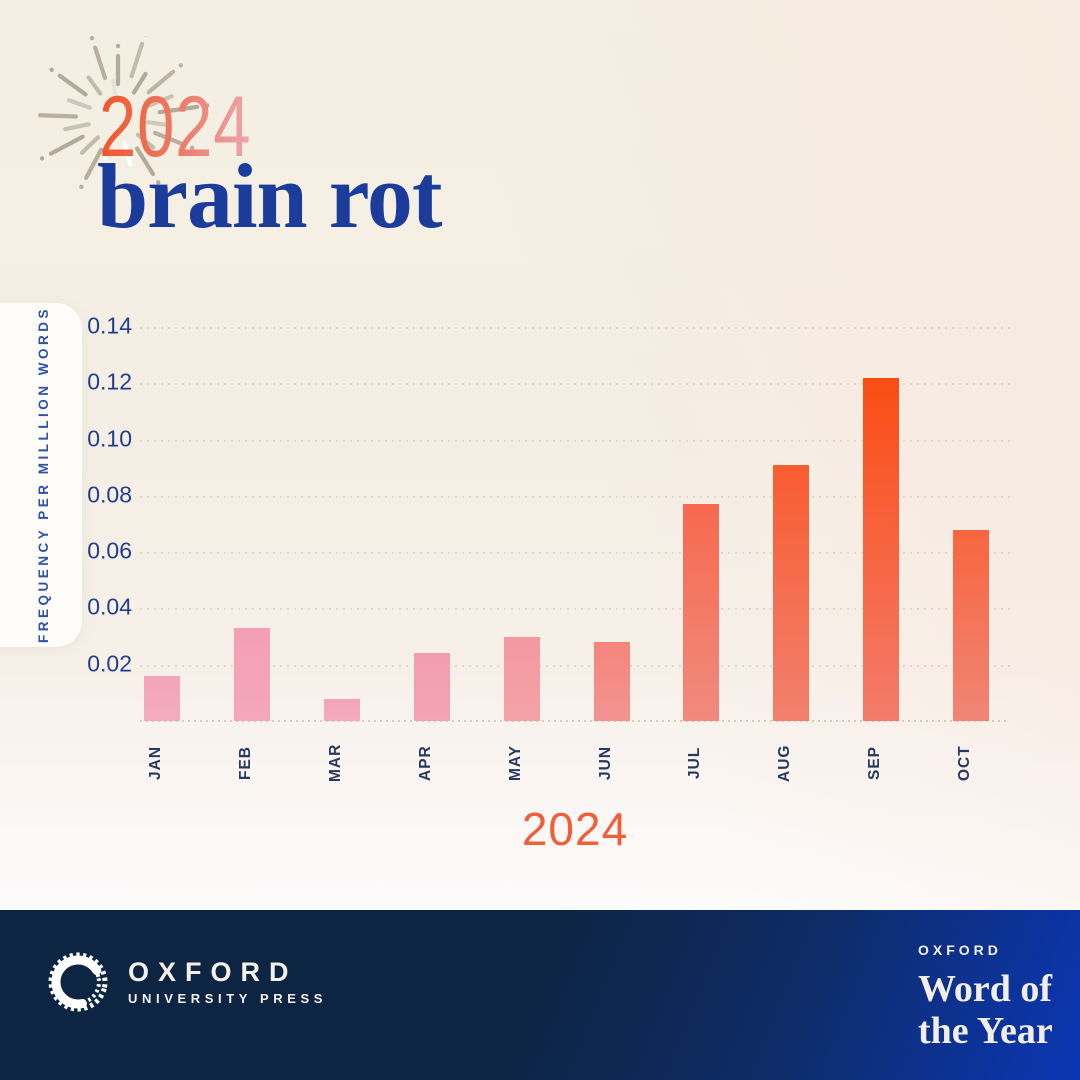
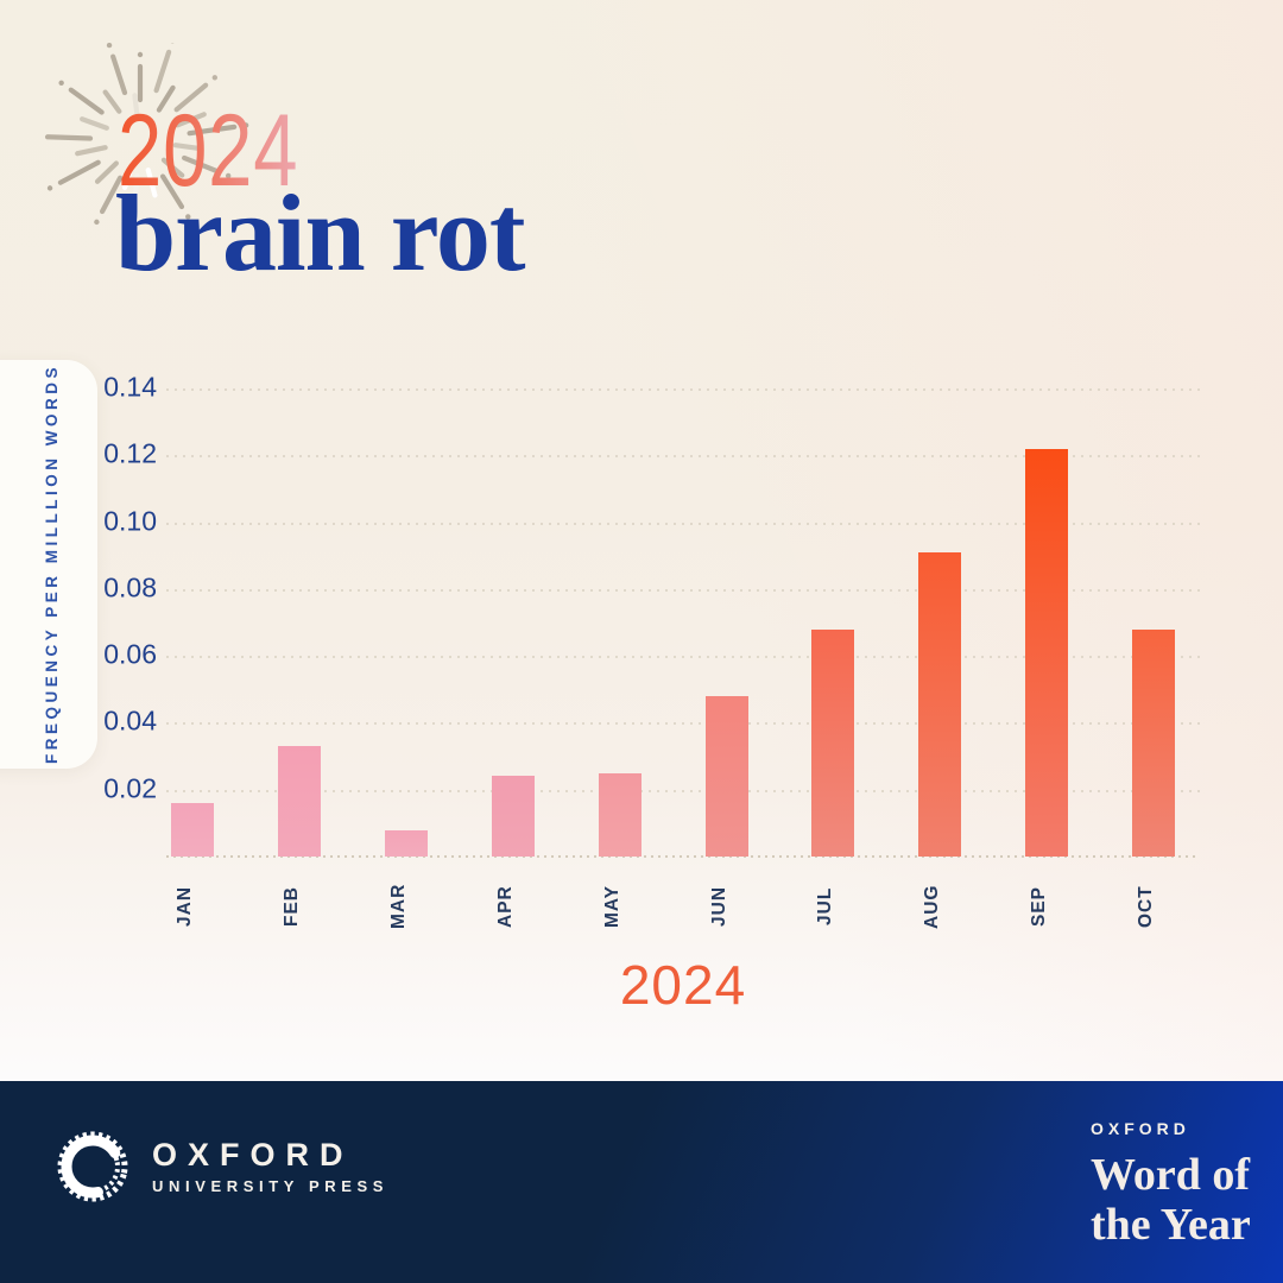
MAY: 0.030 -> 0.025
JUN: 0.028 -> 0.048
JUL: 0.077 -> 0.068
